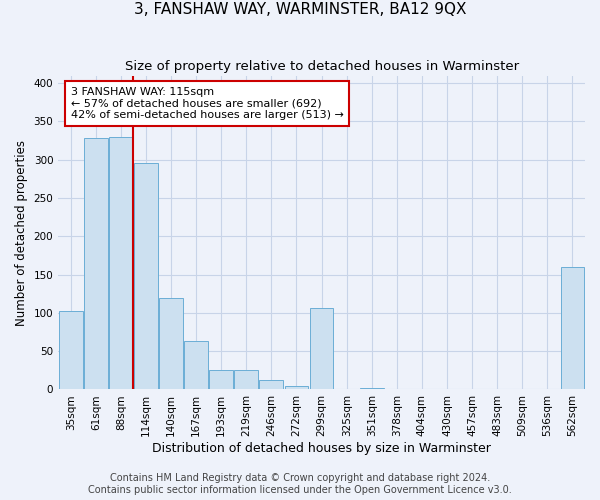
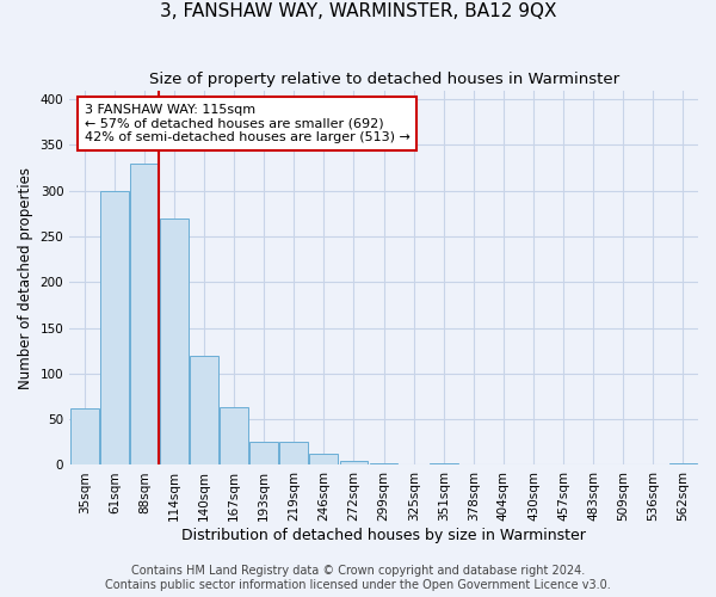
35sqm: 102 -> 62
61sqm: 328 -> 300
114sqm: 296 -> 270
299sqm: 106 -> 2
562sqm: 160 -> 2
